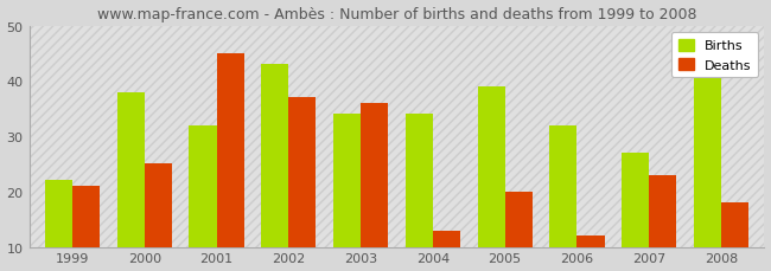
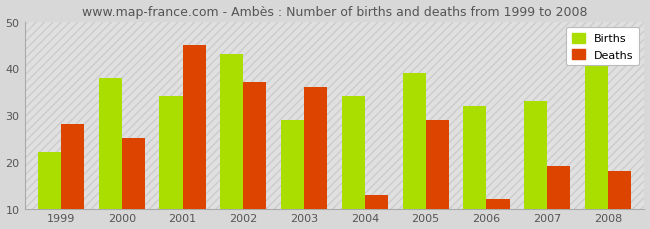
Deaths/1999: 21 -> 28
Births/2001: 32 -> 34
Births/2003: 34 -> 29
Deaths/2005: 20 -> 29
Births/2007: 27 -> 33
Deaths/2007: 23 -> 19
